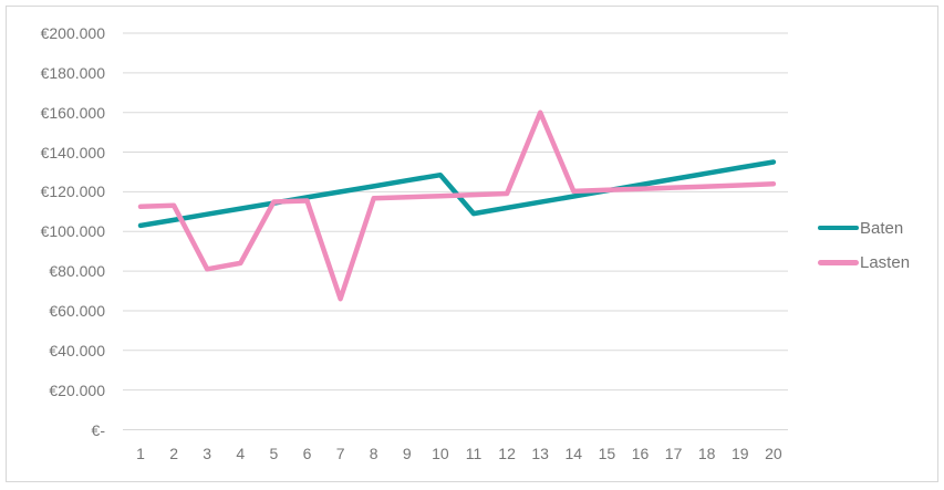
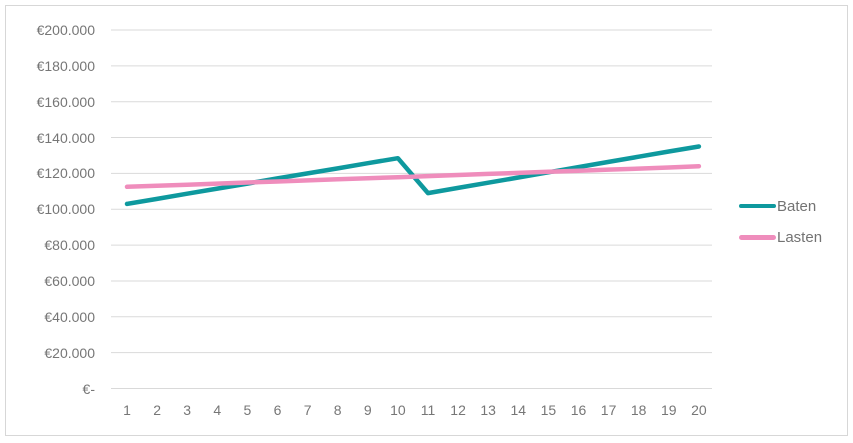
Lasten/3: €81000 -> €114000
Lasten/4: €84000 -> €114000
Lasten/7: €66000 -> €116000
Lasten/13: €160000 -> €120000
